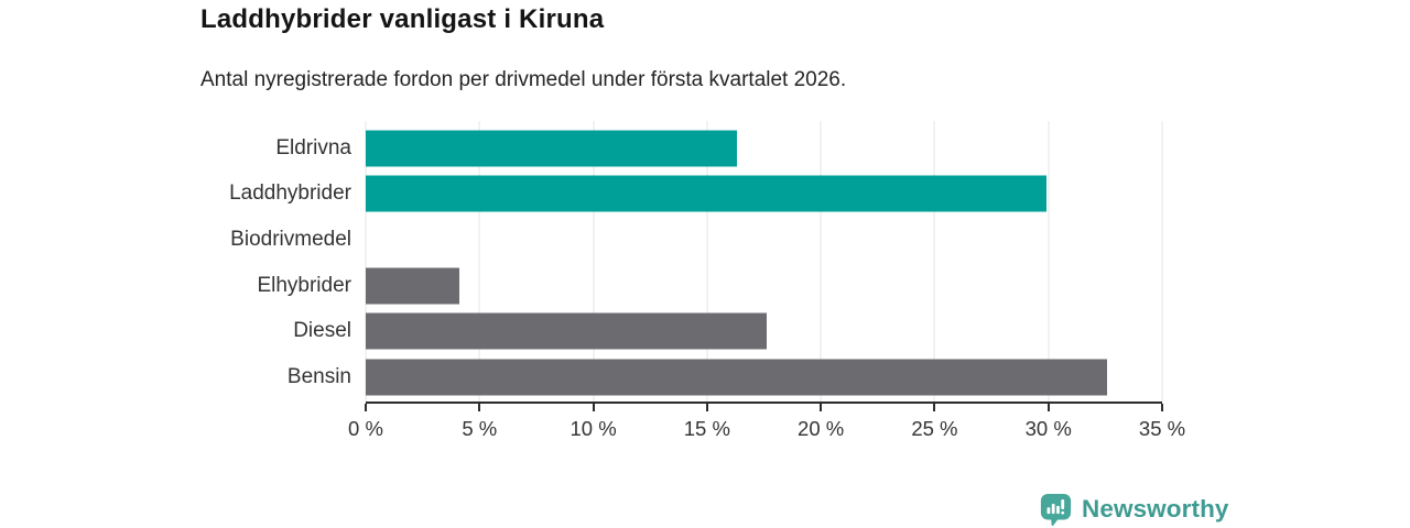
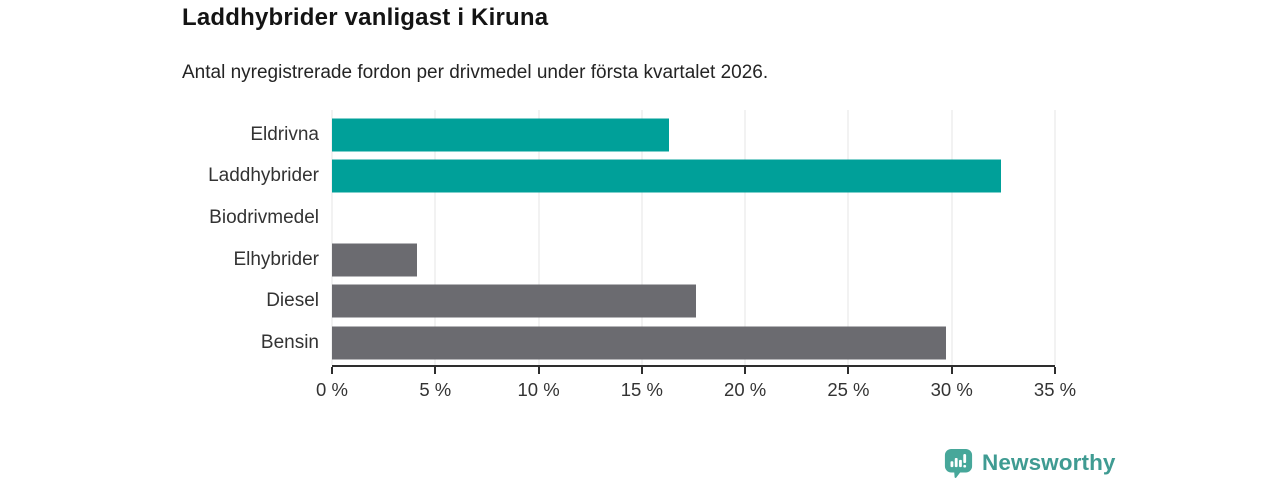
Laddhybrider: 29.9% -> 32.4%
Bensin: 32.6% -> 29.7%
